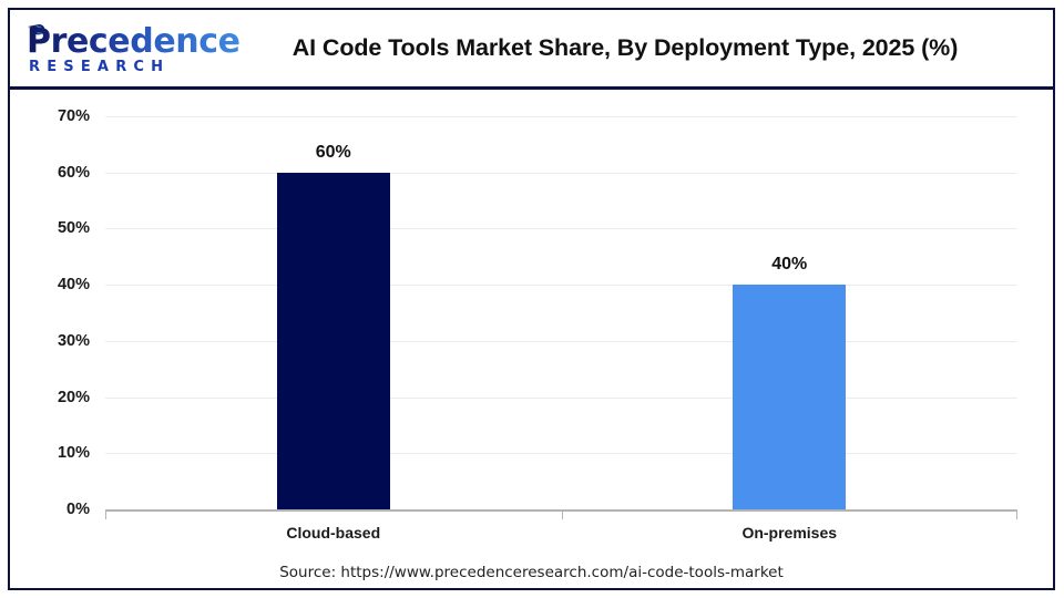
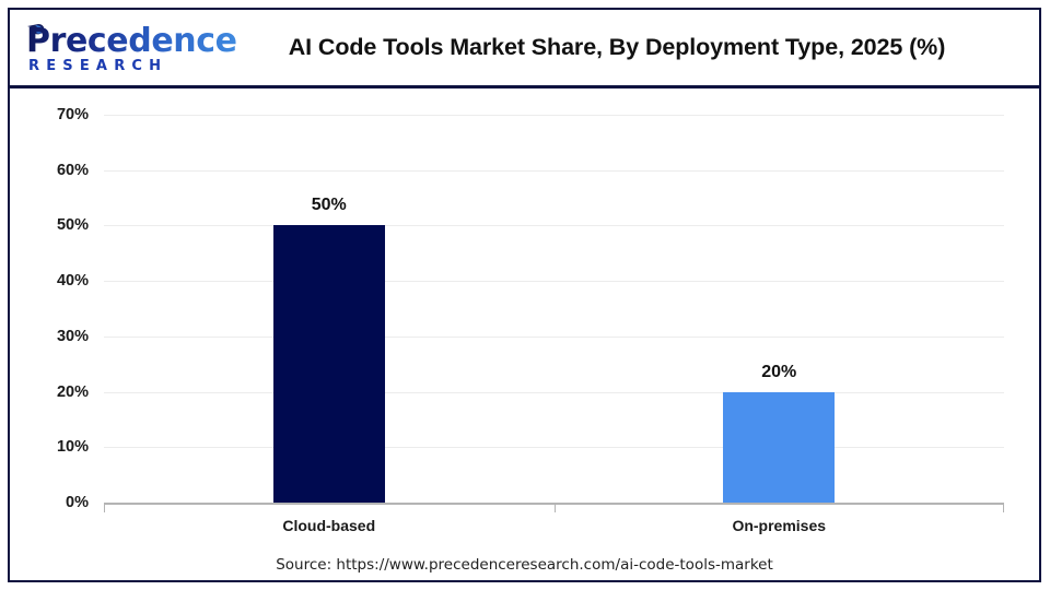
Cloud-based: 60% -> 50%
On-premises: 40% -> 20%
